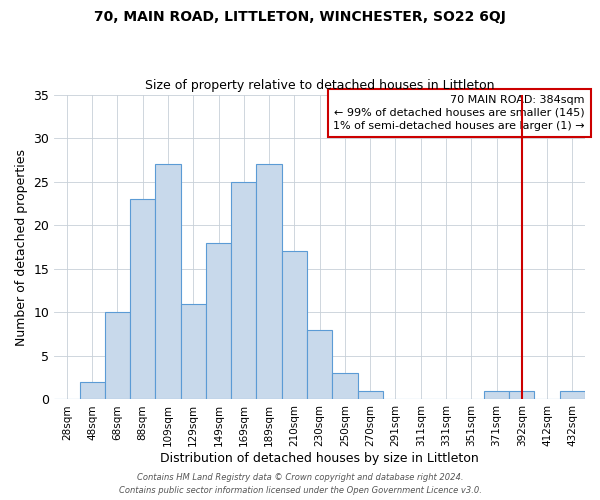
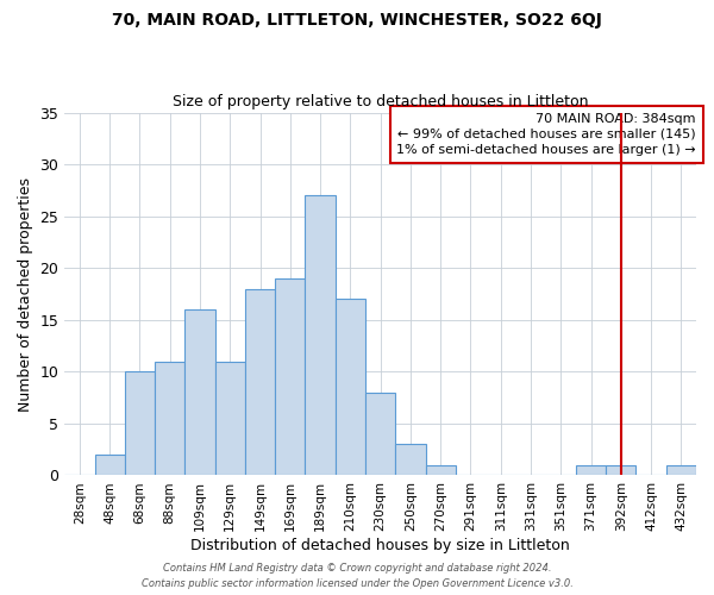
88sqm: 23 -> 11
109sqm: 27 -> 16
169sqm: 25 -> 19
